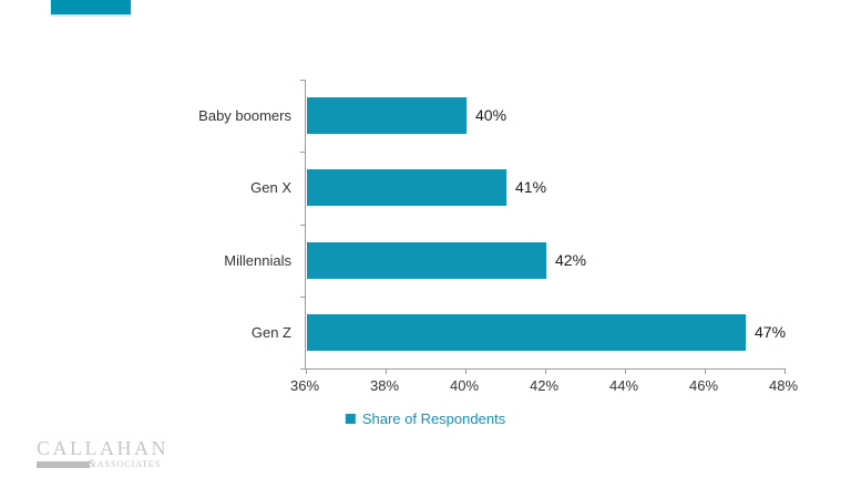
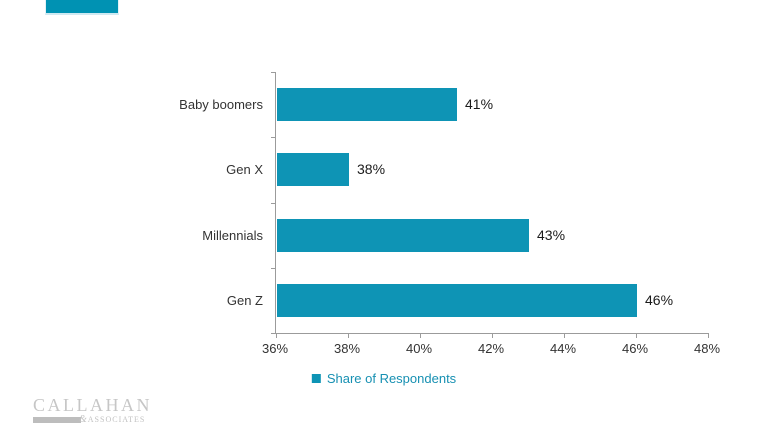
Baby boomers: 40% -> 41%
Gen X: 41% -> 38%
Millennials: 42% -> 43%
Gen Z: 47% -> 46%
